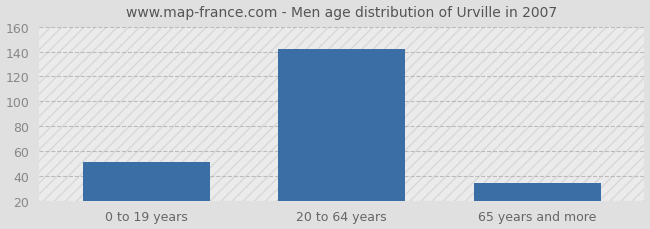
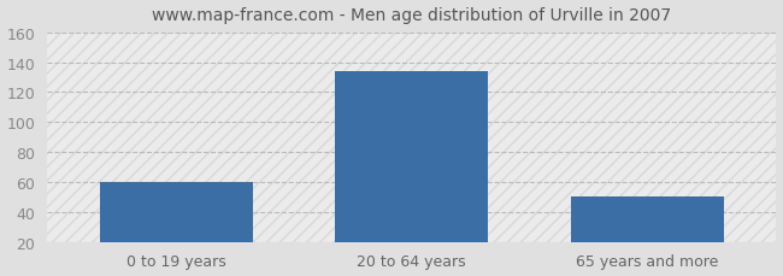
0 to 19 years: 51 -> 60
20 to 64 years: 142 -> 134
65 years and more: 34 -> 50
